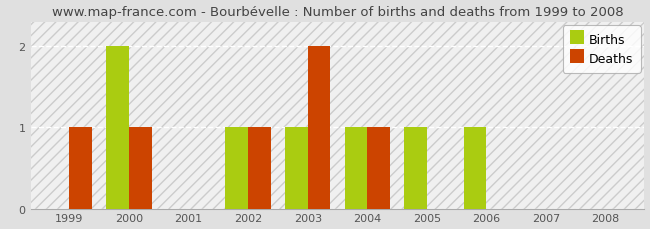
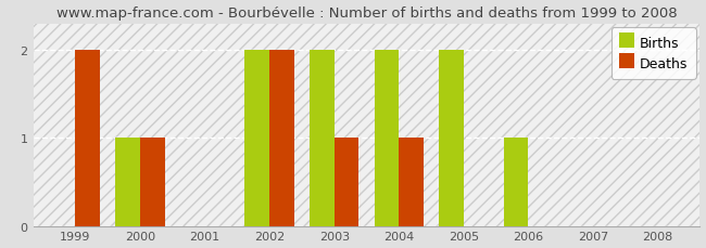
Deaths/1999: 1 -> 2
Births/2000: 2 -> 1
Births/2002: 1 -> 2
Deaths/2002: 1 -> 2
Births/2003: 1 -> 2
Deaths/2003: 2 -> 1
Births/2004: 1 -> 2
Births/2005: 1 -> 2
